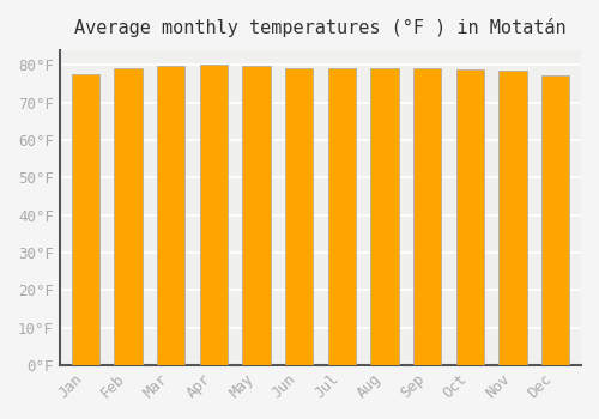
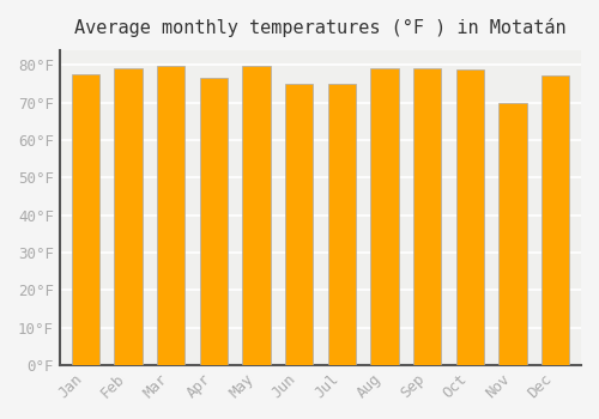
Apr: 80.1°F -> 76.5°F
Jun: 79.3°F -> 75.0°F
Jul: 79.3°F -> 75.0°F
Nov: 78.4°F -> 70.0°F
